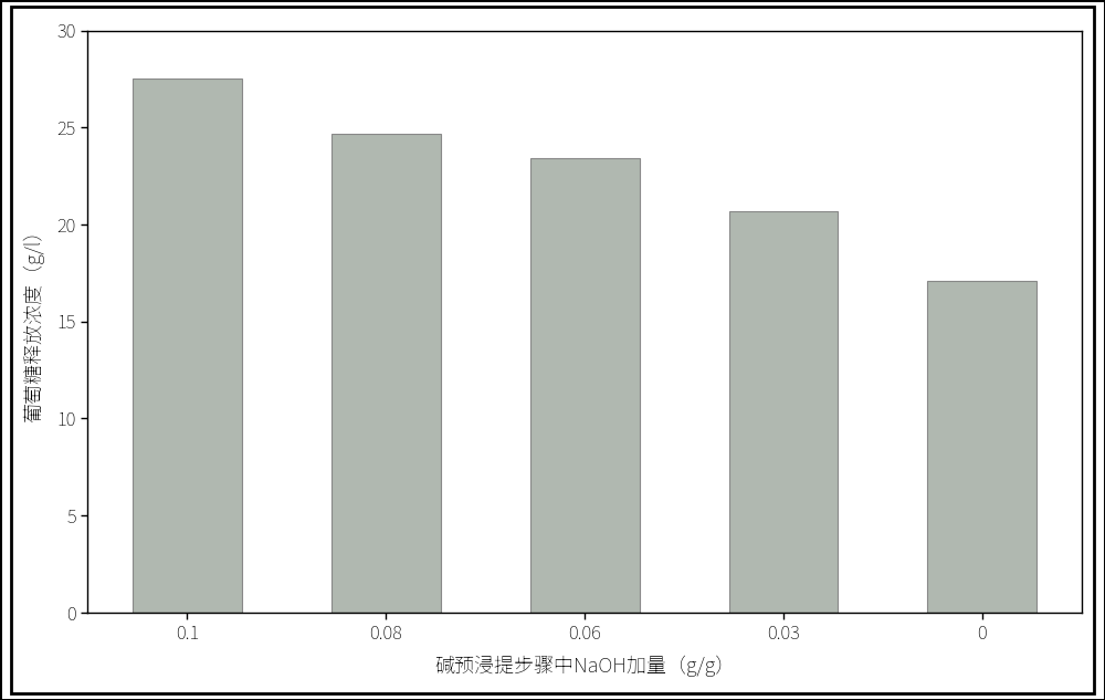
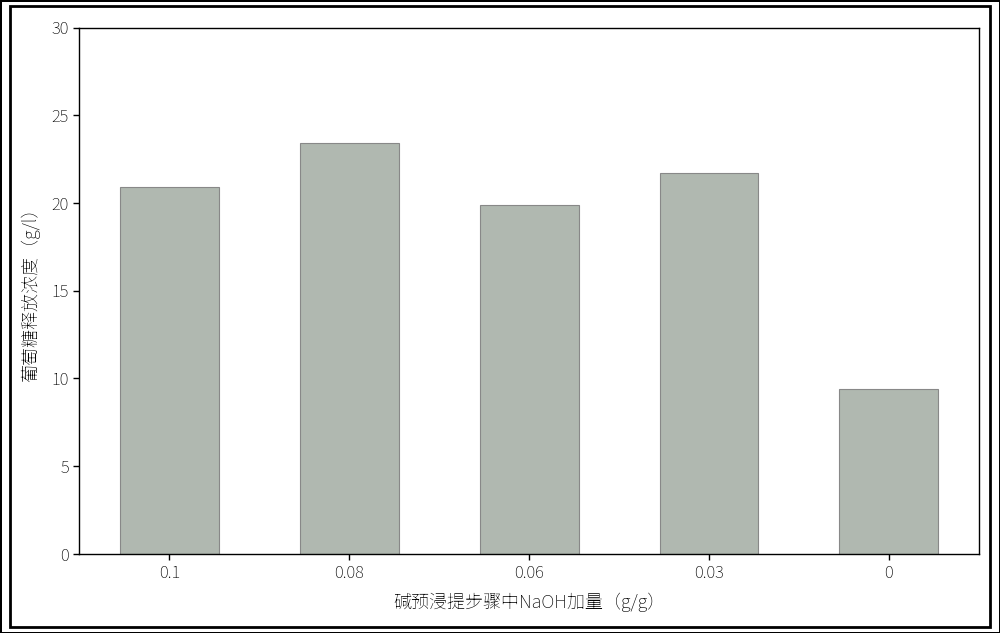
0.1: 27.5 -> 20.9
0.08: 24.7 -> 23.4
0.06: 23.4 -> 19.9
0.03: 20.7 -> 21.7
0: 17.1 -> 9.4
